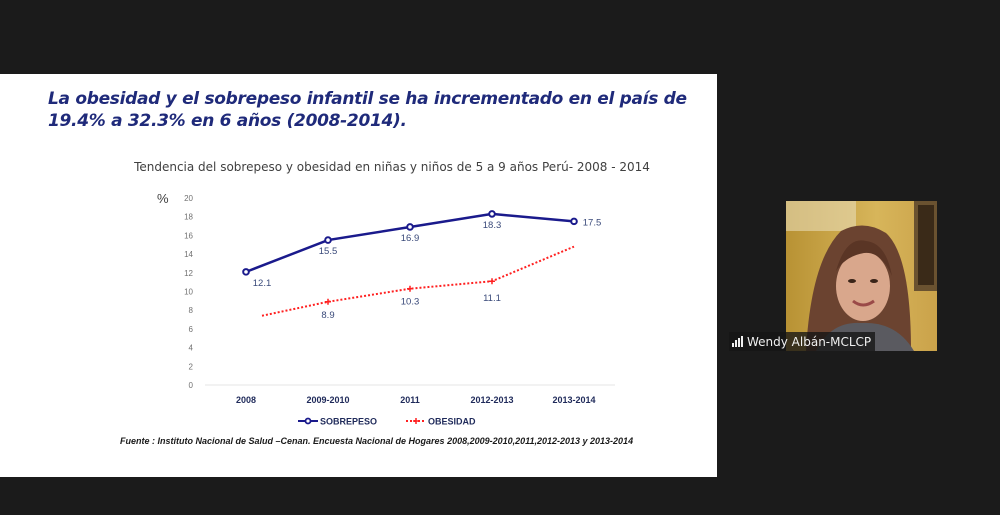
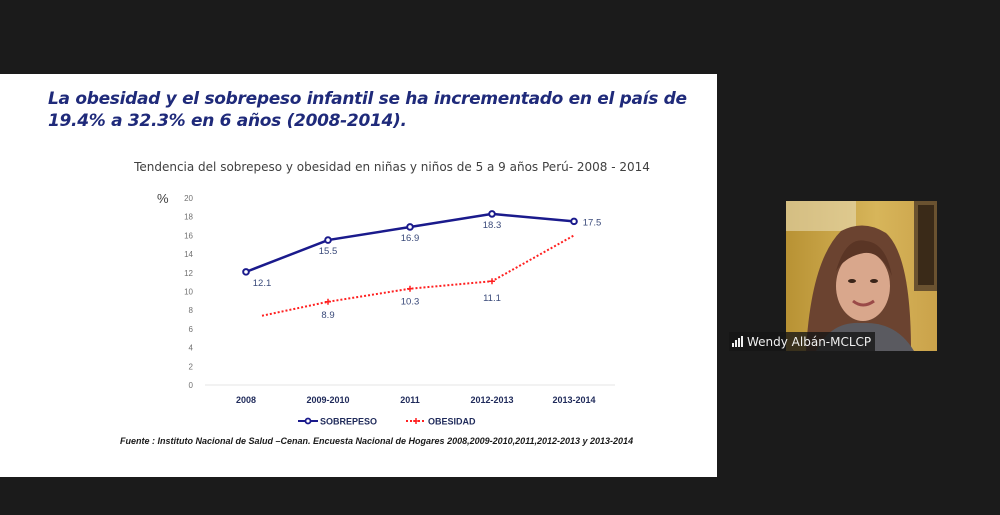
OBESIDAD/2013-2014: 15 -> 16
